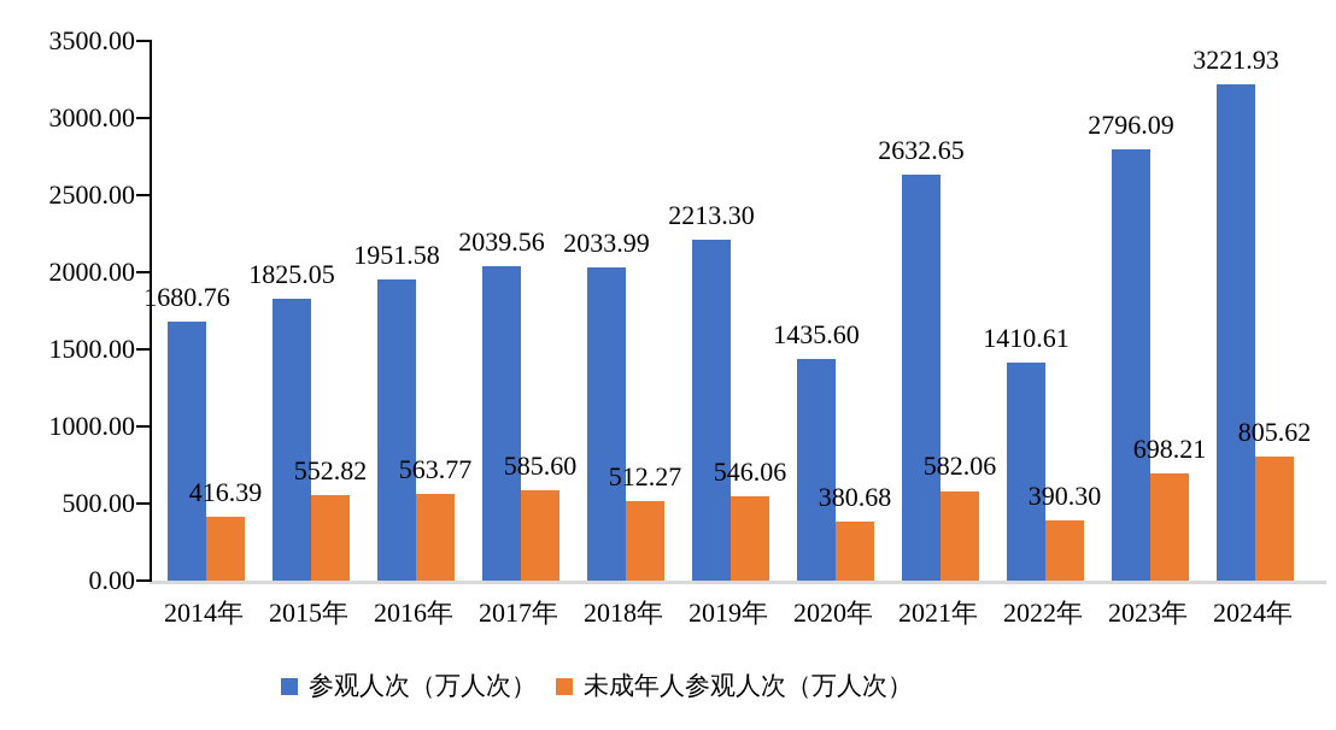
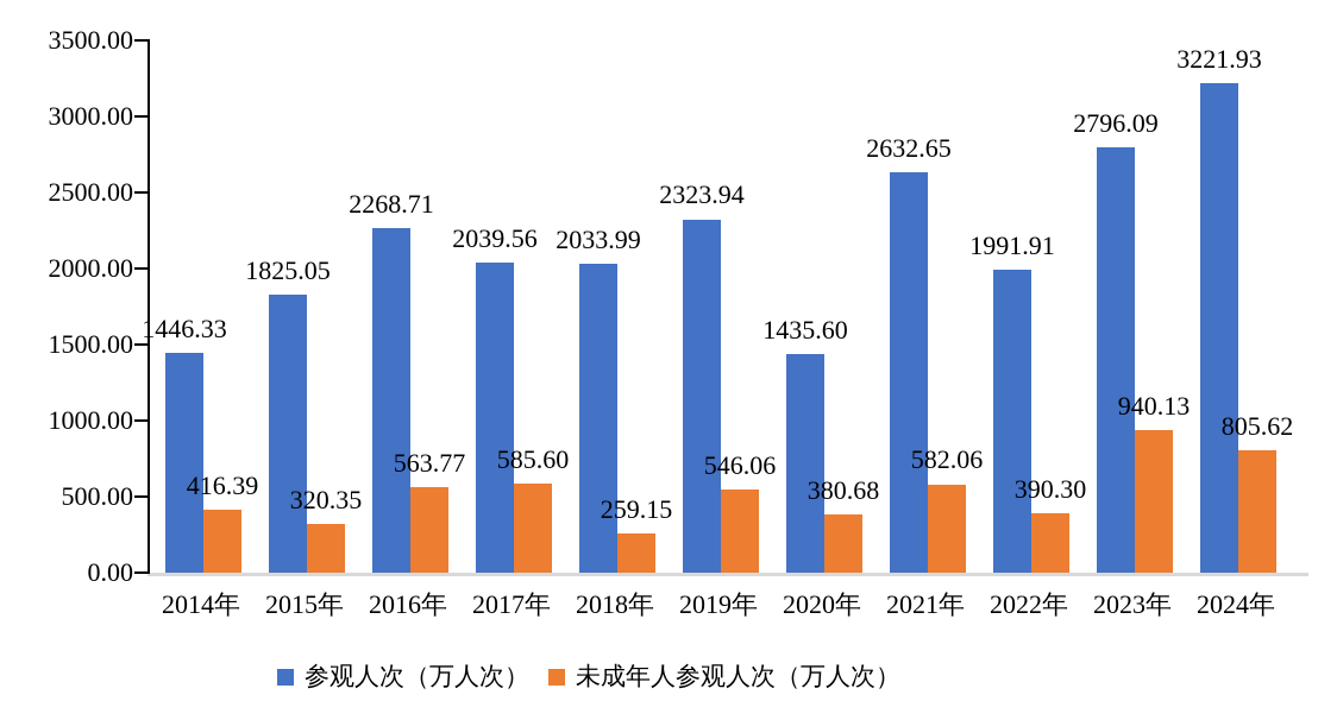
参观人次（万人次）/2014年: 1680.76 -> 1446.33
未成年人参观人次（万人次）/2015年: 552.82 -> 320.35
参观人次（万人次）/2016年: 1951.58 -> 2268.71
未成年人参观人次（万人次）/2018年: 512.27 -> 259.15
参观人次（万人次）/2019年: 2213.30 -> 2323.94
参观人次（万人次）/2022年: 1410.61 -> 1991.91
未成年人参观人次（万人次）/2023年: 698.21 -> 940.13
